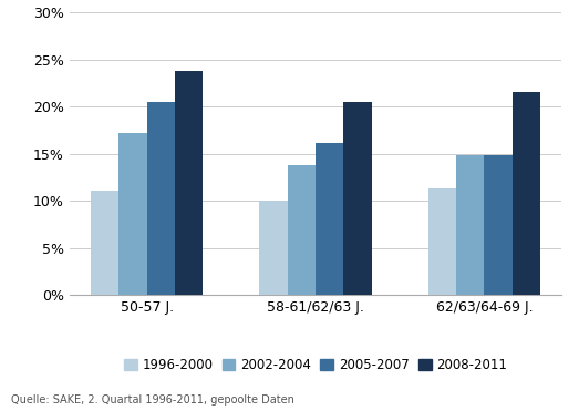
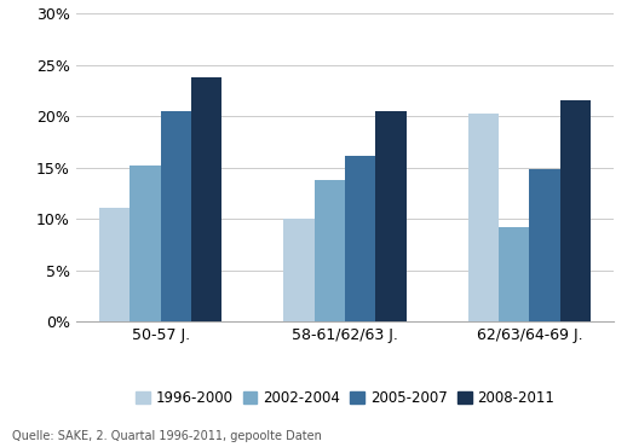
2002-2004/50-57 J.: 17.2% -> 15.2%
1996-2000/62/63/64-69 J.: 11.3% -> 20.2%
2002-2004/62/63/64-69 J.: 14.9% -> 9.2%
